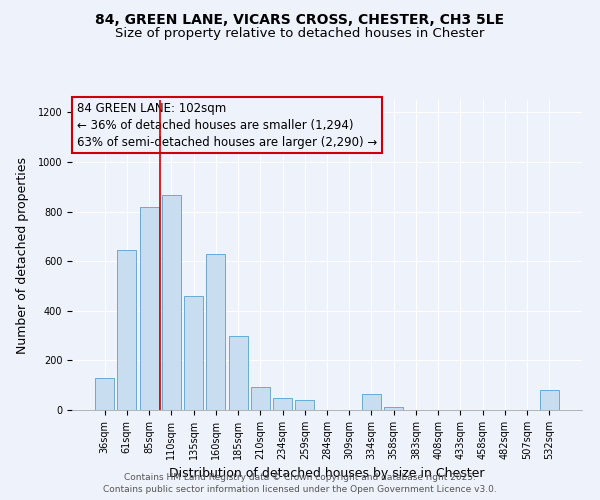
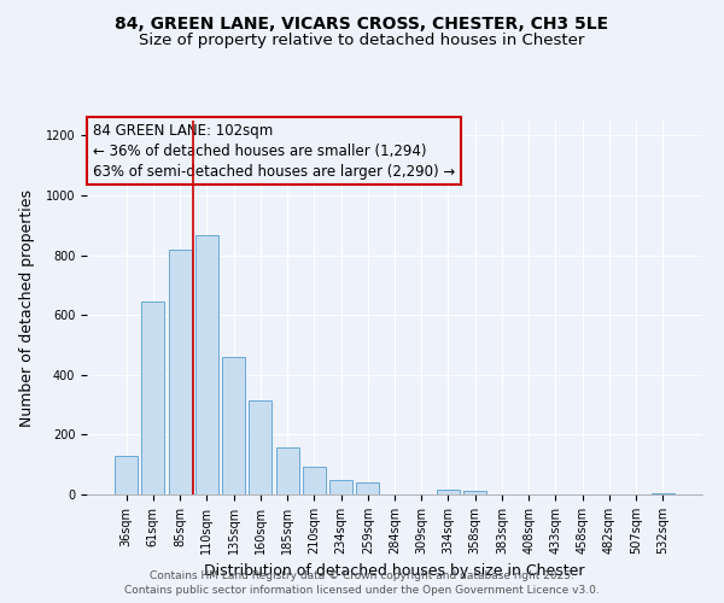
160sqm: 630 -> 315
185sqm: 300 -> 158
334sqm: 65 -> 18
532sqm: 80 -> 5
